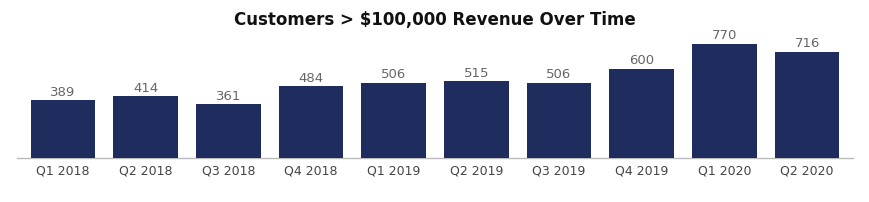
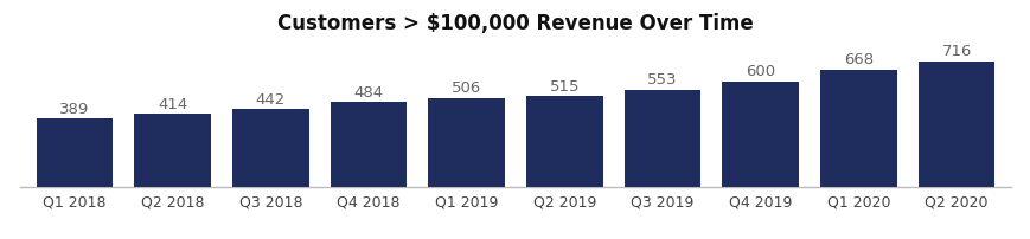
Q3 2018: 361 -> 442
Q3 2019: 506 -> 553
Q1 2020: 770 -> 668
